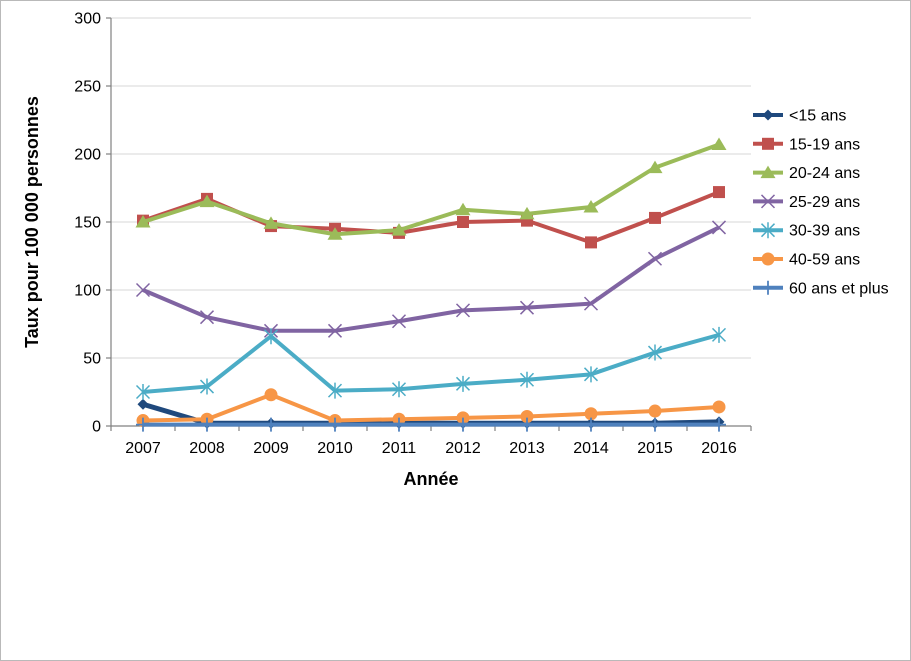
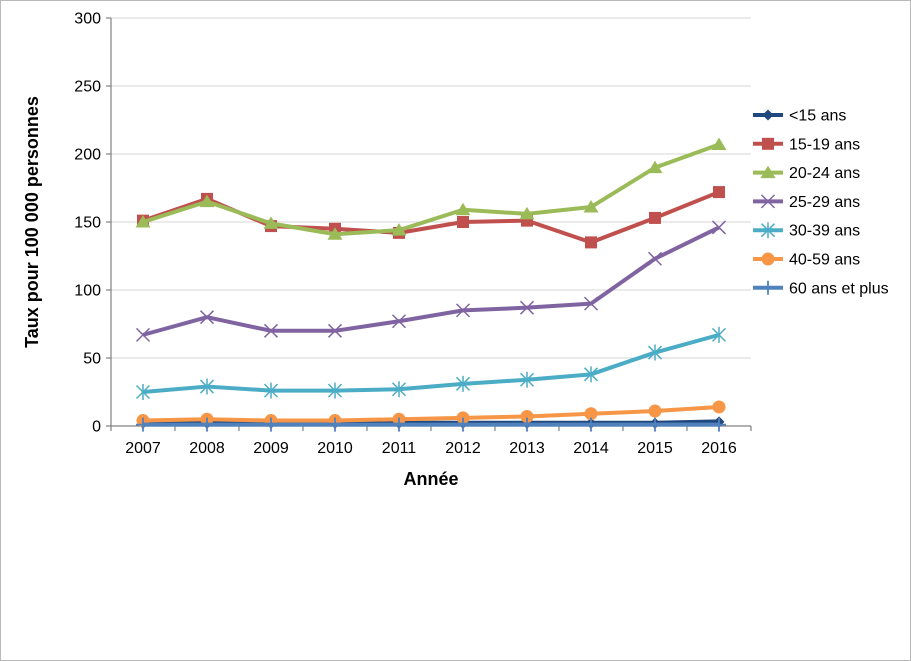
<15 ans/2007: 16 -> 2
25-29 ans/2007: 100 -> 67
30-39 ans/2009: 66 -> 26
40-59 ans/2009: 23 -> 4
